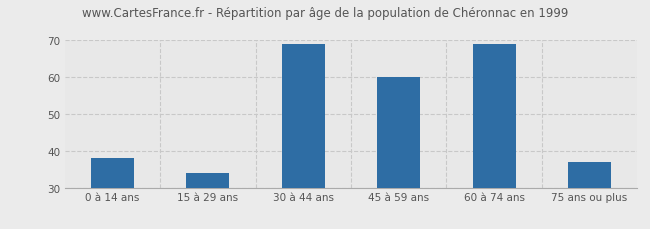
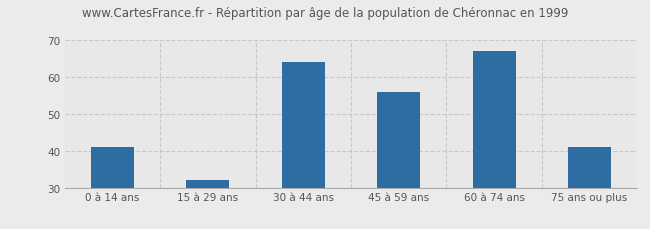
0 à 14 ans: 38 -> 41
15 à 29 ans: 34 -> 32
30 à 44 ans: 69 -> 64
45 à 59 ans: 60 -> 56
60 à 74 ans: 69 -> 67
75 ans ou plus: 37 -> 41
